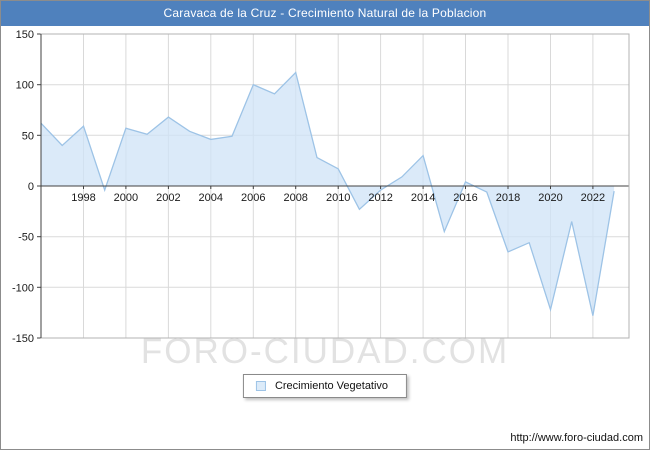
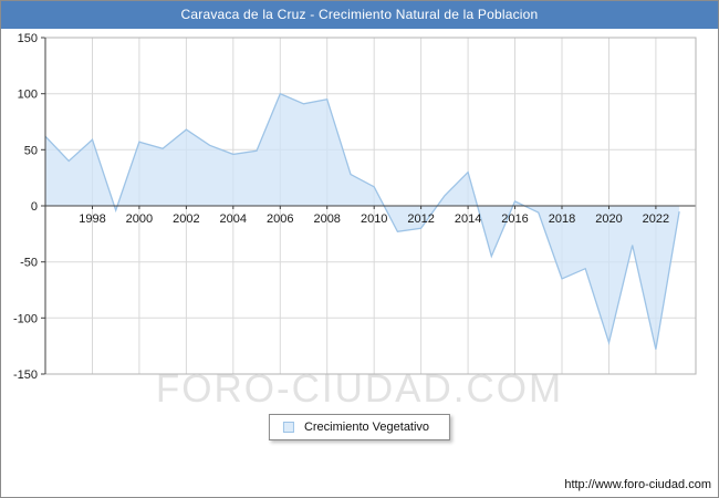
2008: 112 -> 95
2012: -4 -> -20
